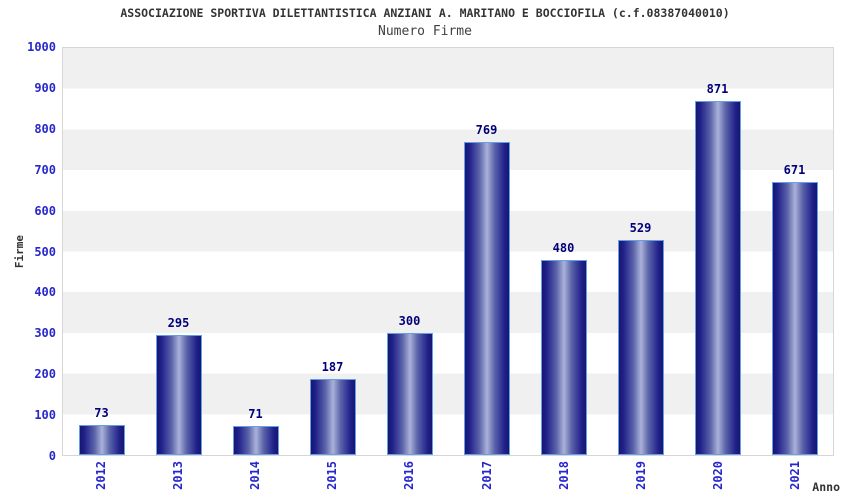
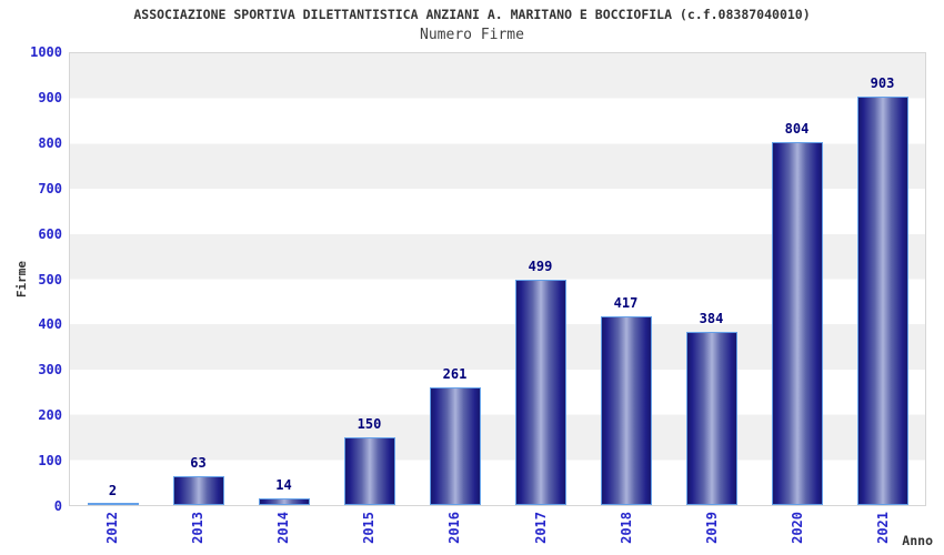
2012: 73 -> 2
2013: 295 -> 63
2014: 71 -> 14
2015: 187 -> 150
2016: 300 -> 261
2017: 769 -> 499
2018: 480 -> 417
2019: 529 -> 384
2020: 871 -> 804
2021: 671 -> 903
